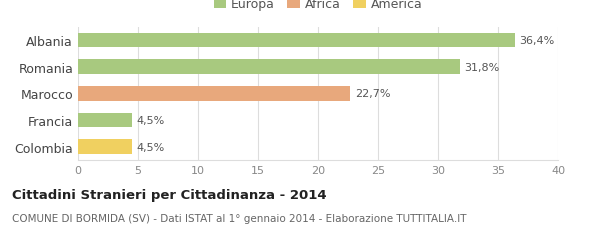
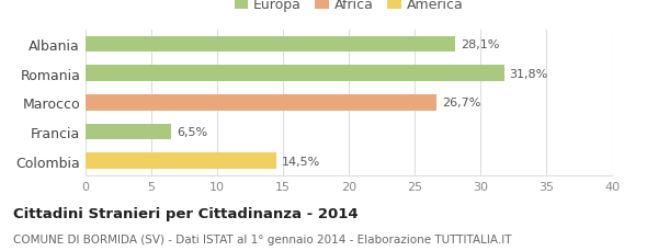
Albania: 36,4% -> 28,1%
Marocco: 22,7% -> 26,7%
Francia: 4,5% -> 6,5%
Colombia: 4,5% -> 14,5%
